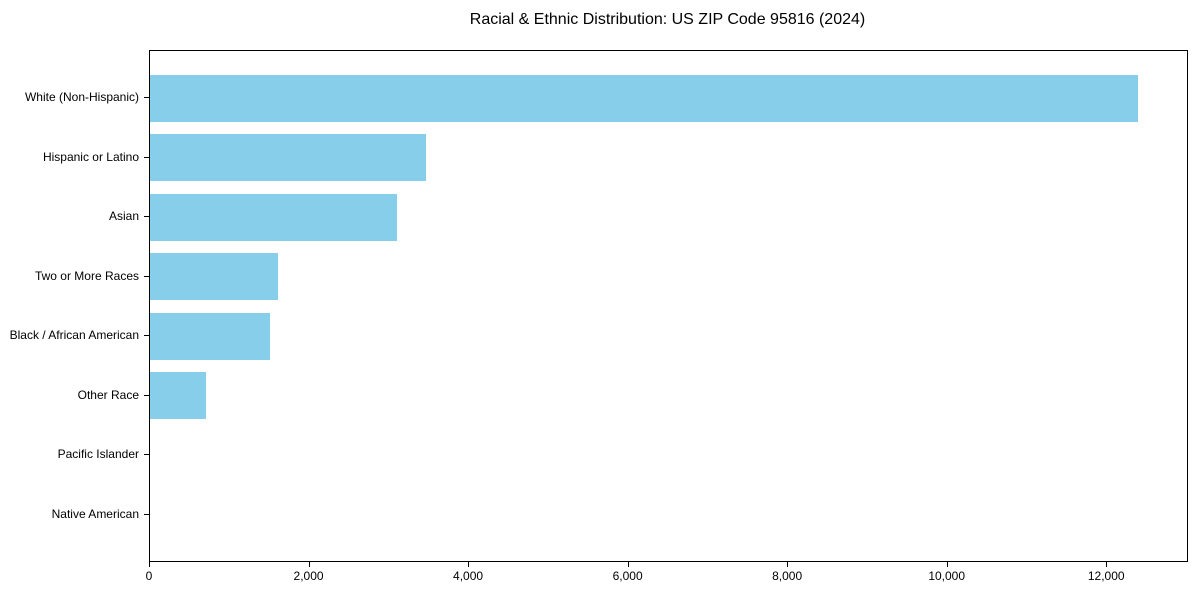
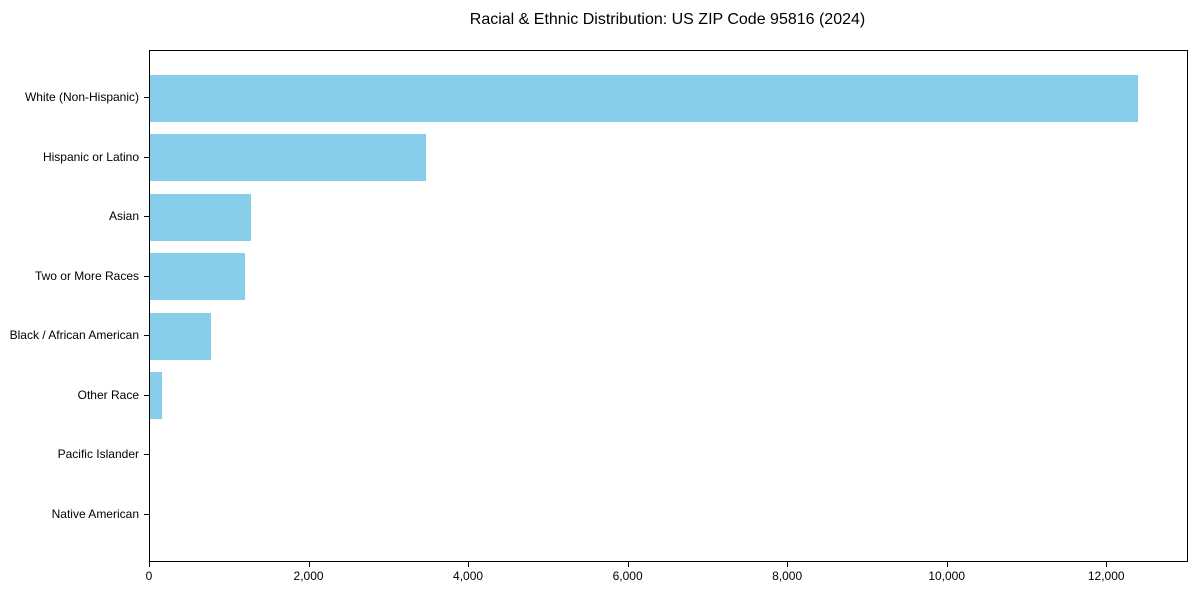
Asian: 3100 -> 1300
Two or More Races: 1600 -> 1200
Black / African American: 1500 -> 800
Other Race: 700 -> 200
